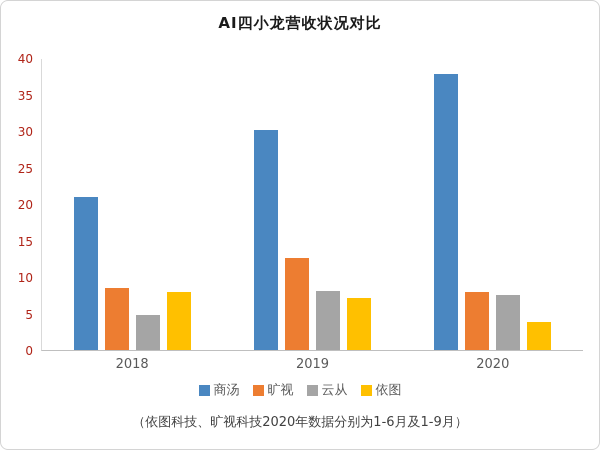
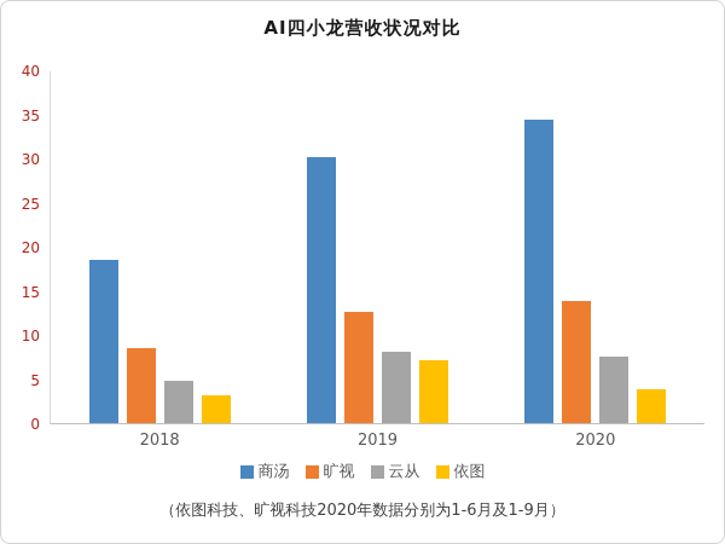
商汤/2018: 21 -> 18
依图/2018: 8 -> 3
商汤/2020: 38 -> 34
旷视/2020: 8 -> 14
